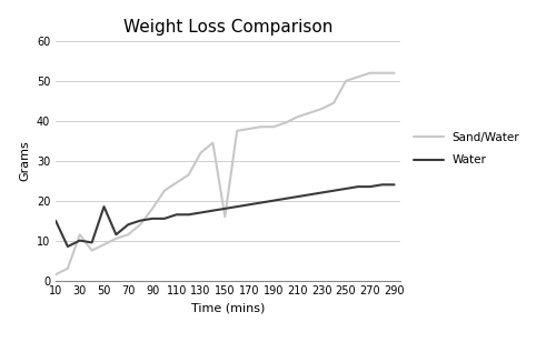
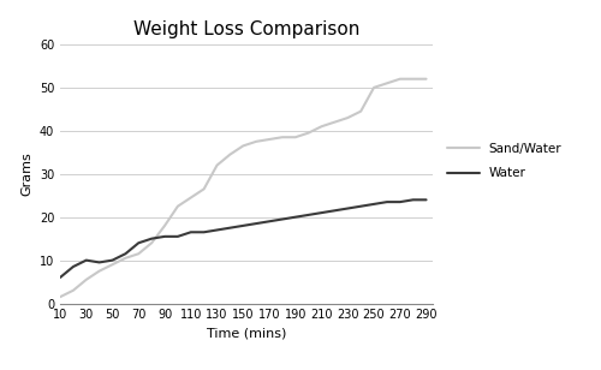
Water/10: 15.0 -> 6.0
Sand/Water/30: 11.5 -> 5.5
Water/50: 18.5 -> 10.0
Sand/Water/150: 16.0 -> 36.5
